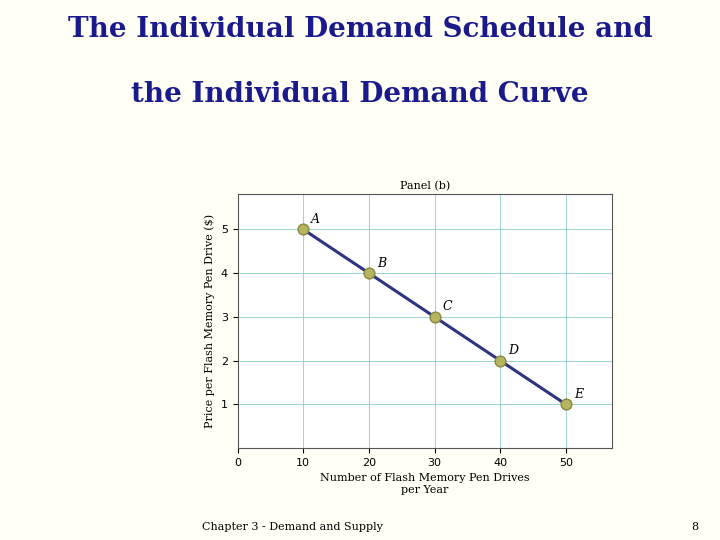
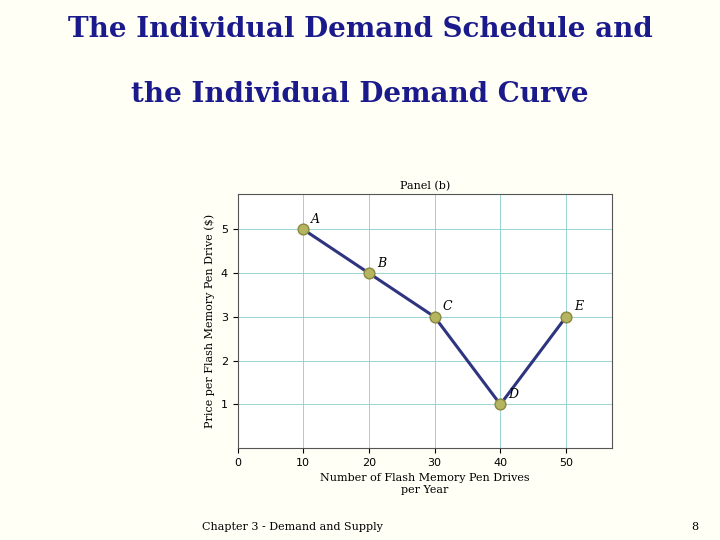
40: 2 -> 1
50: 1 -> 3
